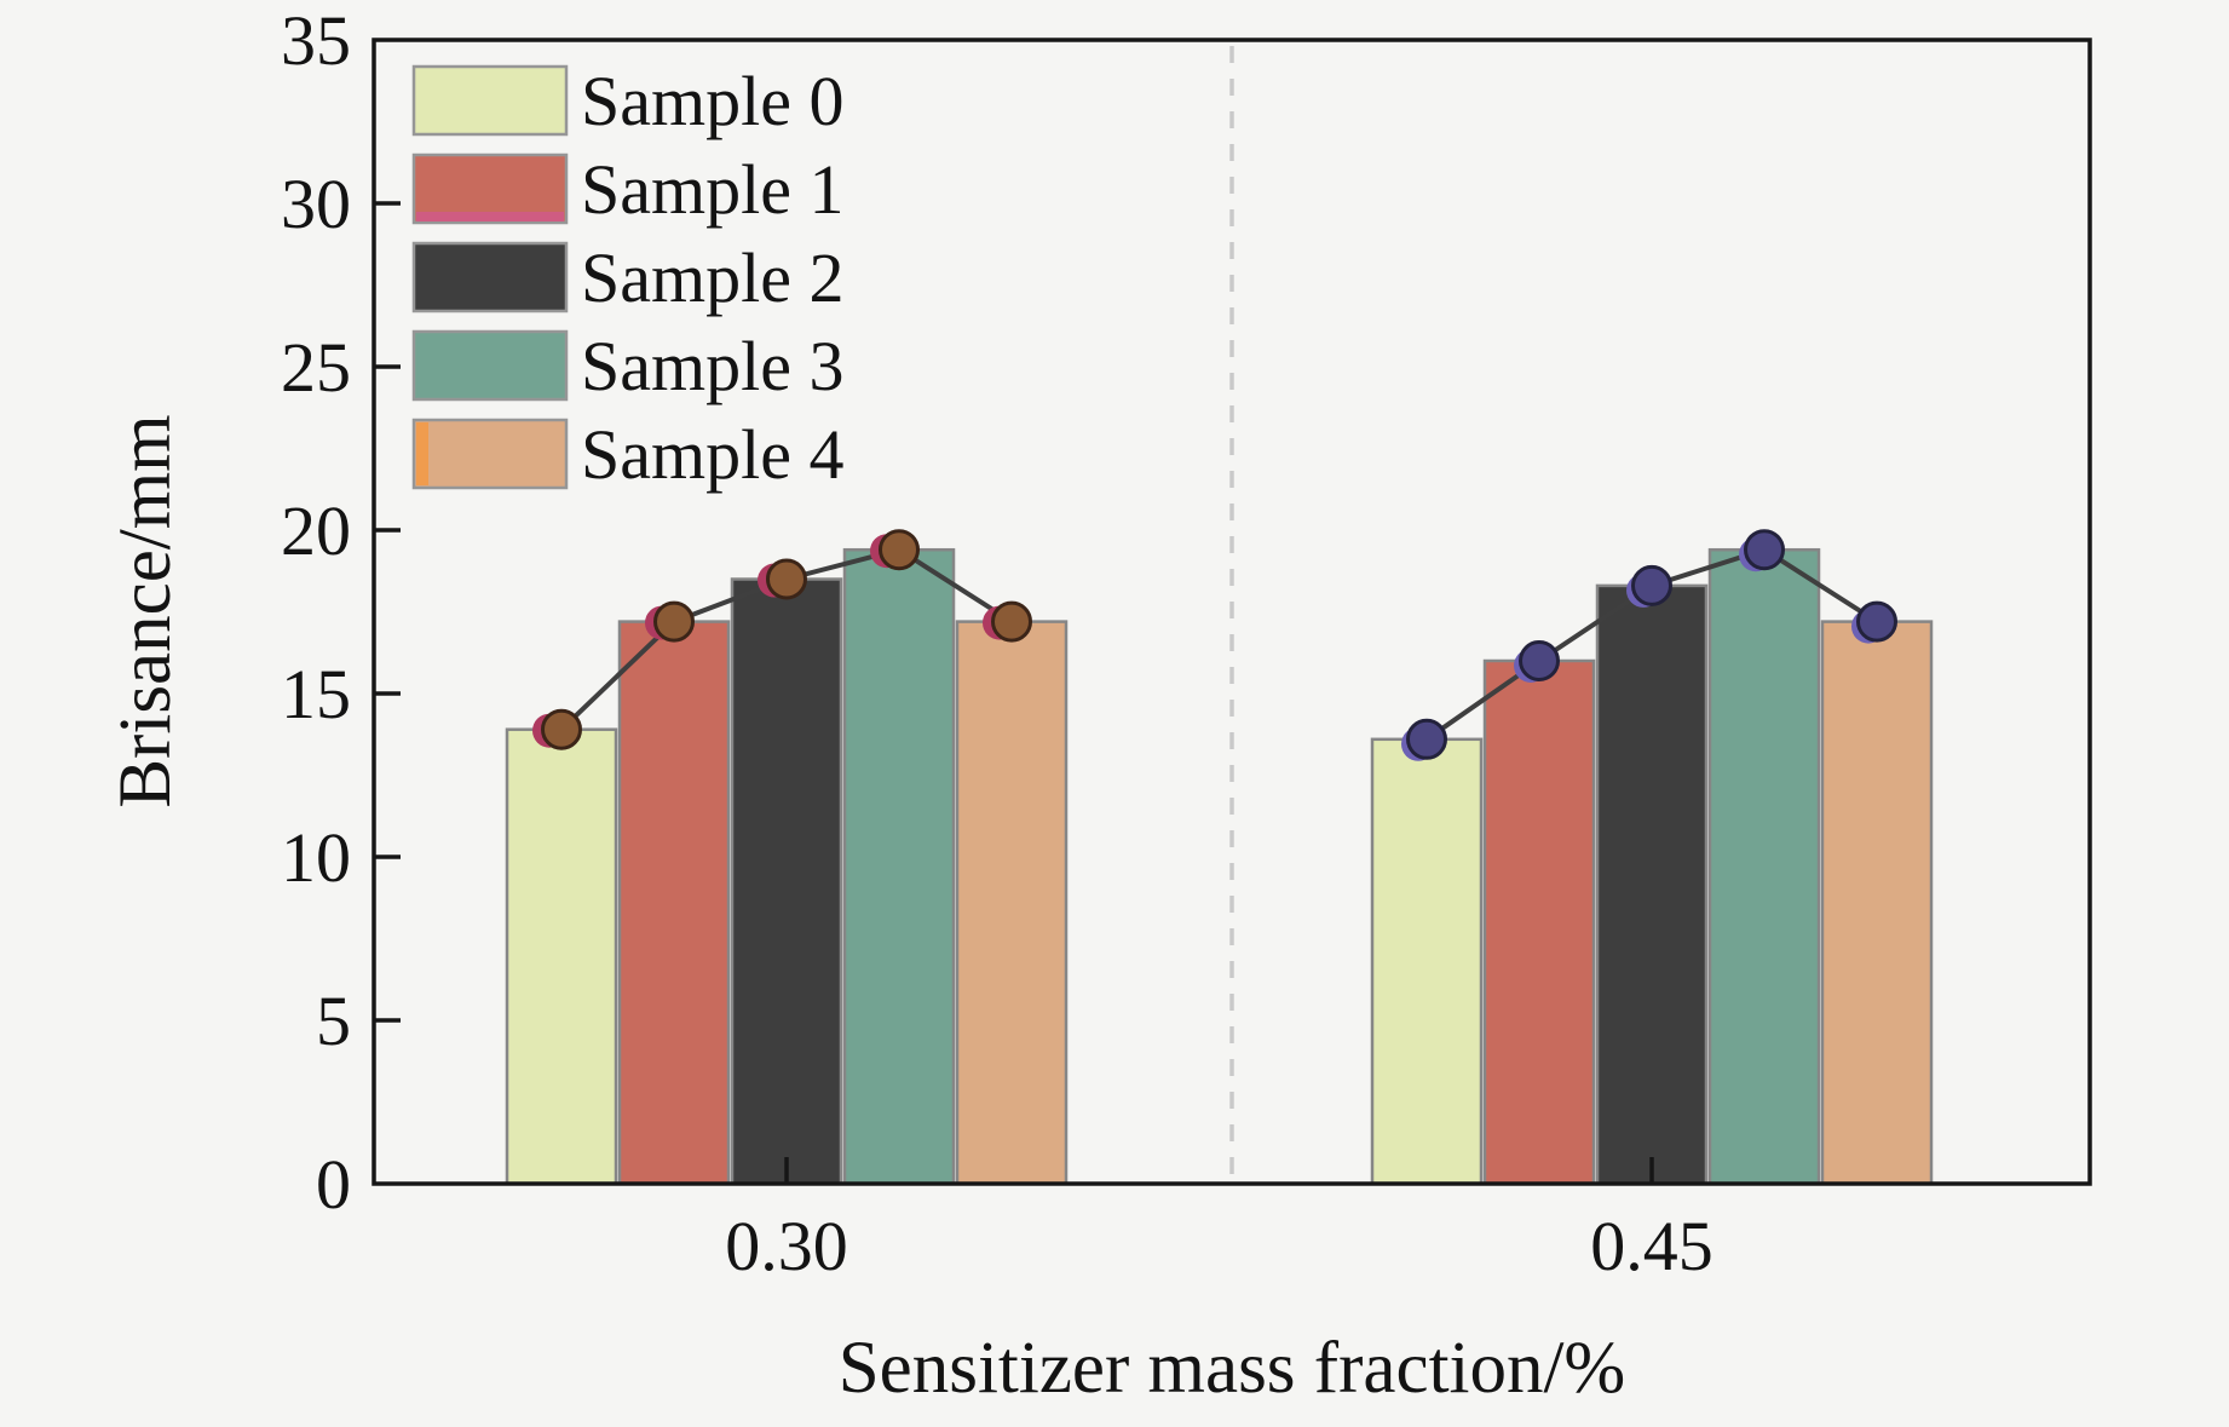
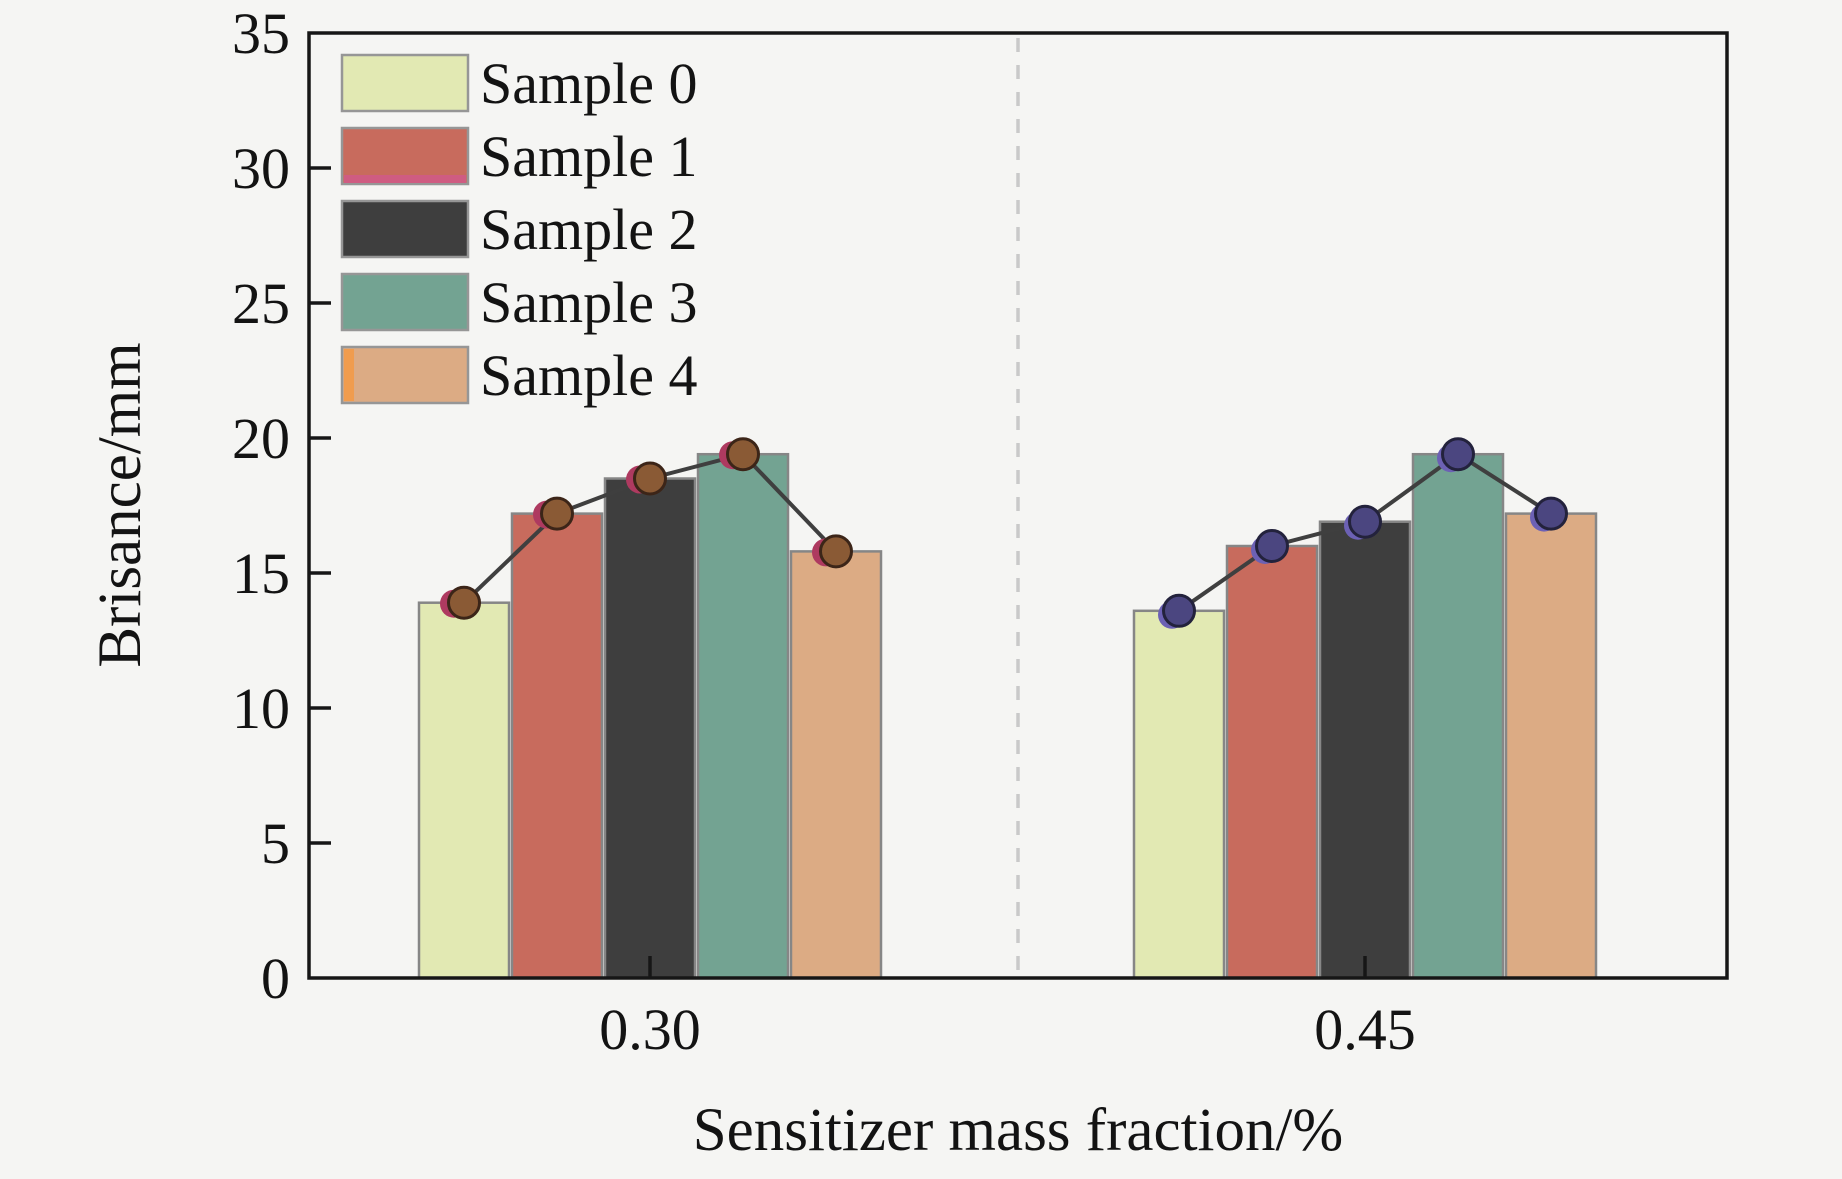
Sample 4/0.30: 17.2 -> 15.8
Sample 2/0.45: 18.3 -> 16.9
